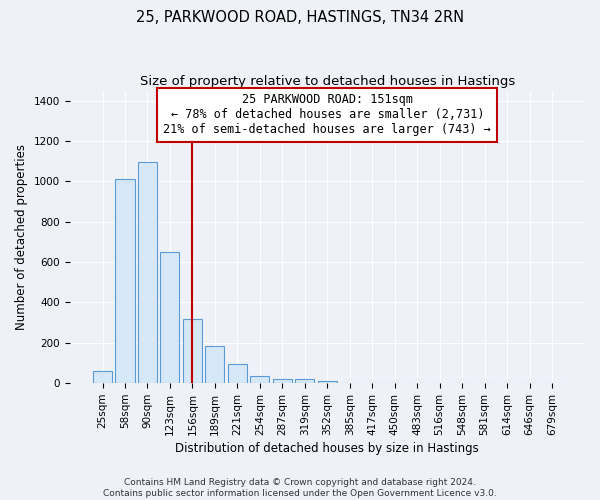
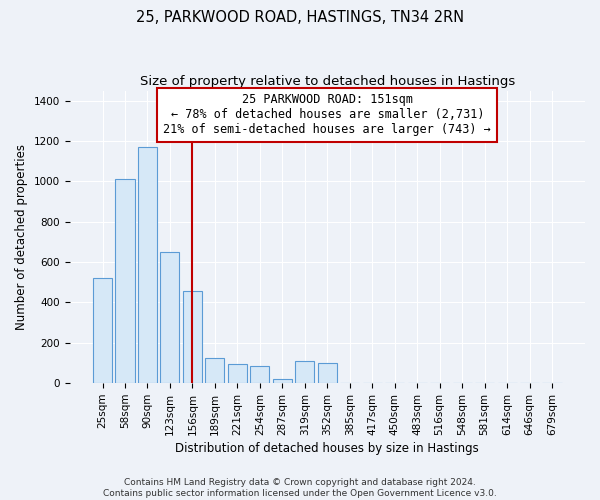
25sqm: 60 -> 520
90sqm: 1095 -> 1170
156sqm: 320 -> 455
189sqm: 185 -> 125
254sqm: 38 -> 85
319sqm: 22 -> 110
352sqm: 12 -> 100
